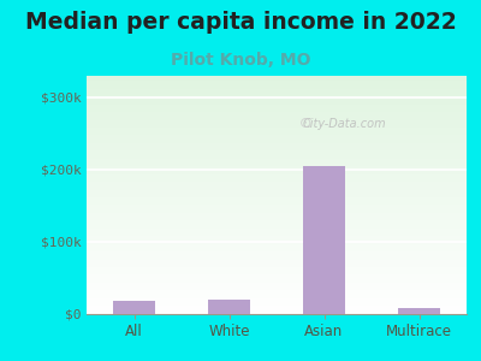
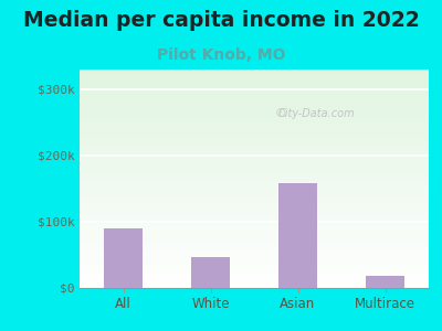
All: $18k -> $90k
White: $20k -> $46k
Asian: $205k -> $158k
Multirace: $8k -> $18k
